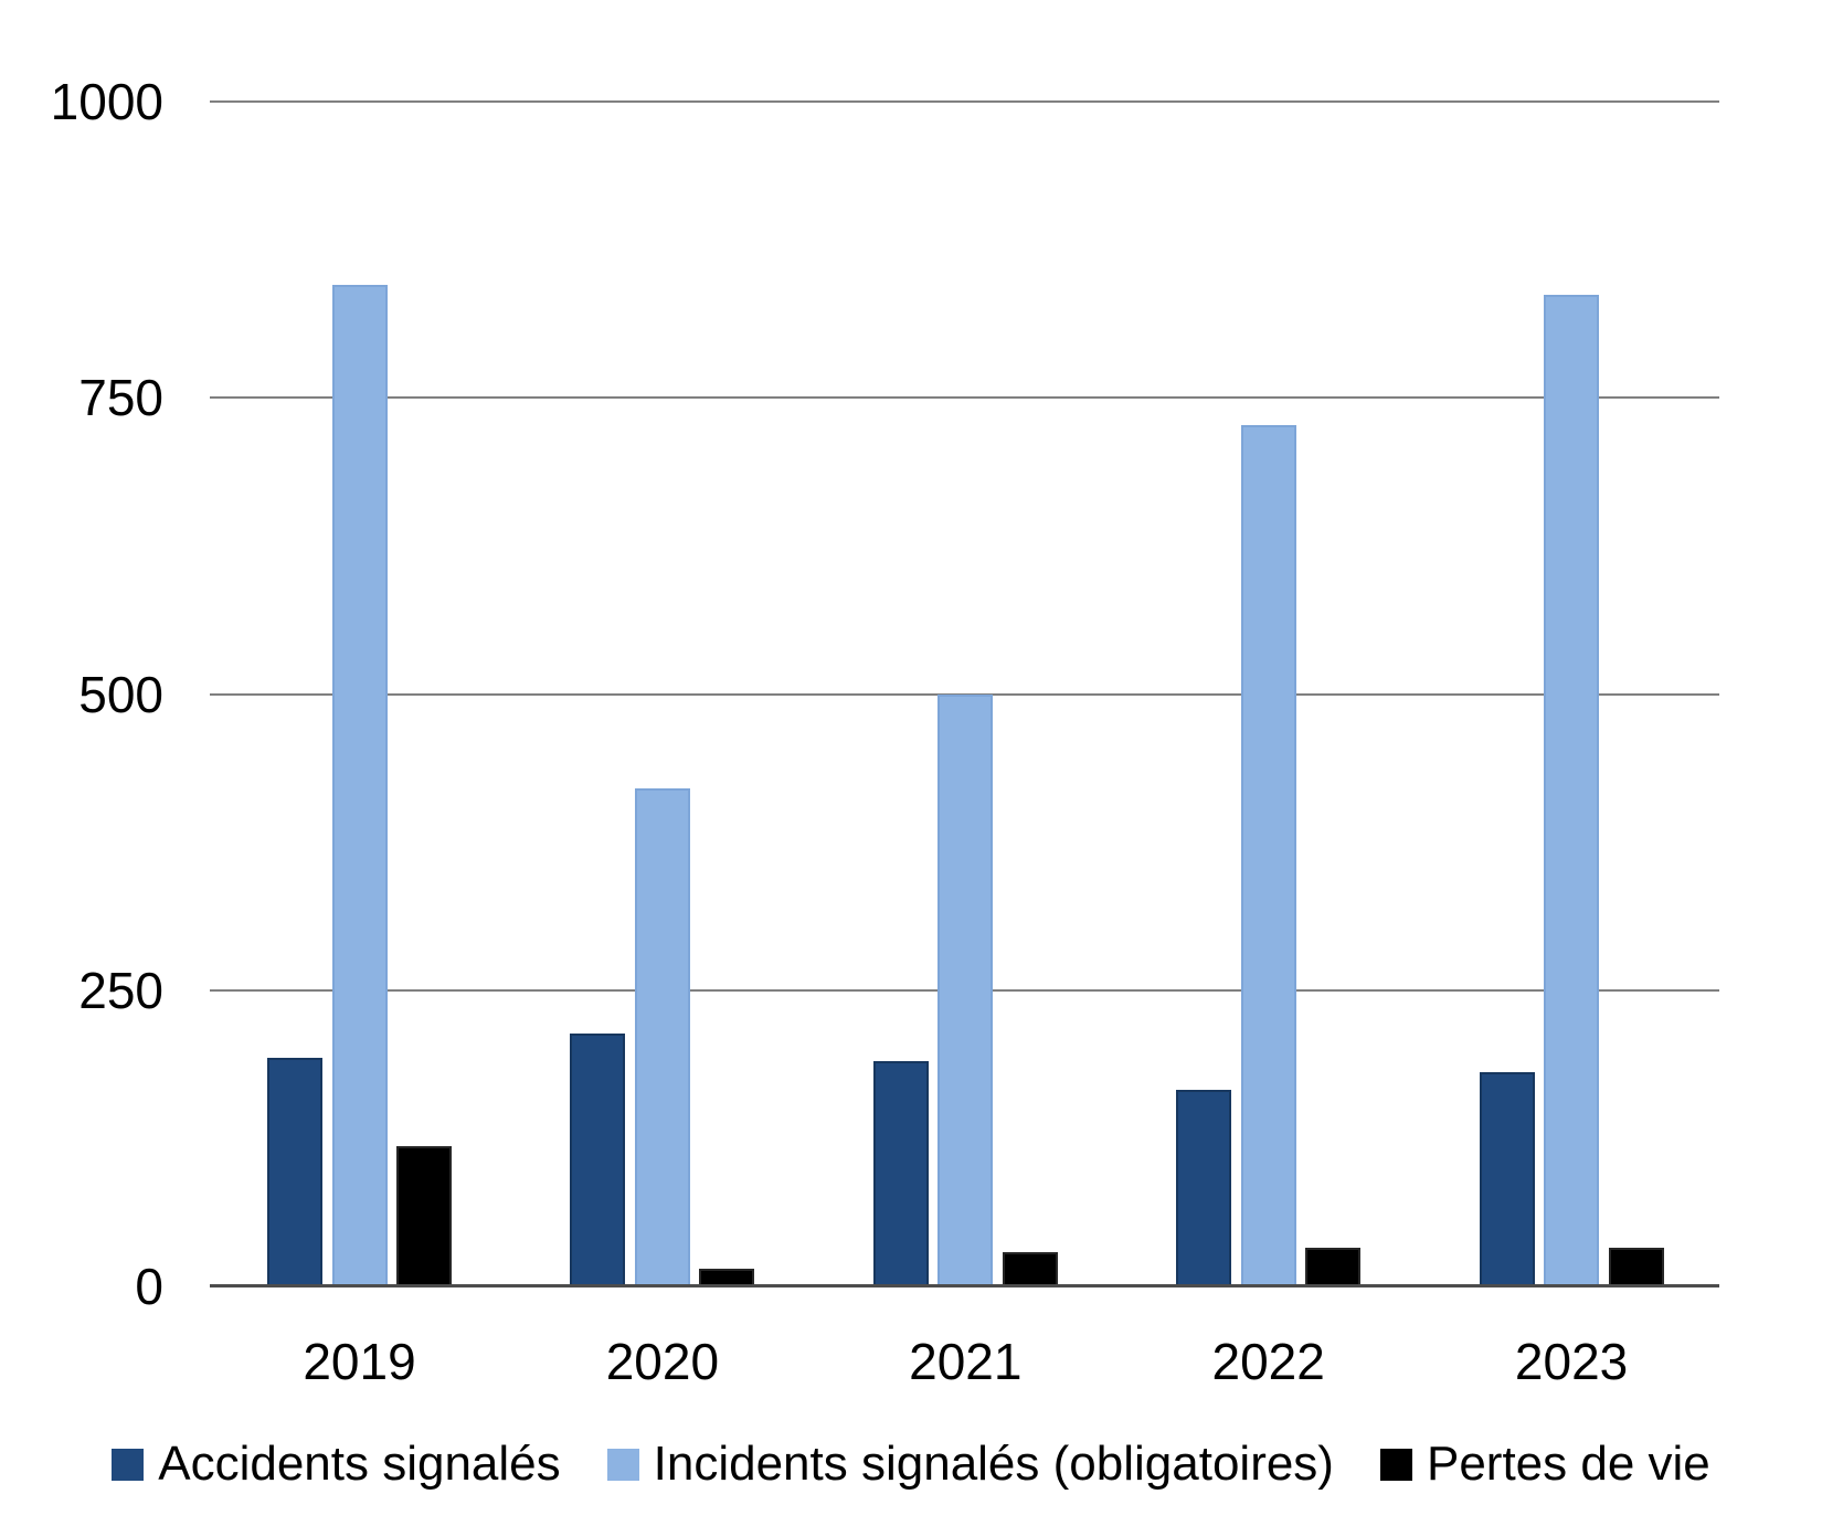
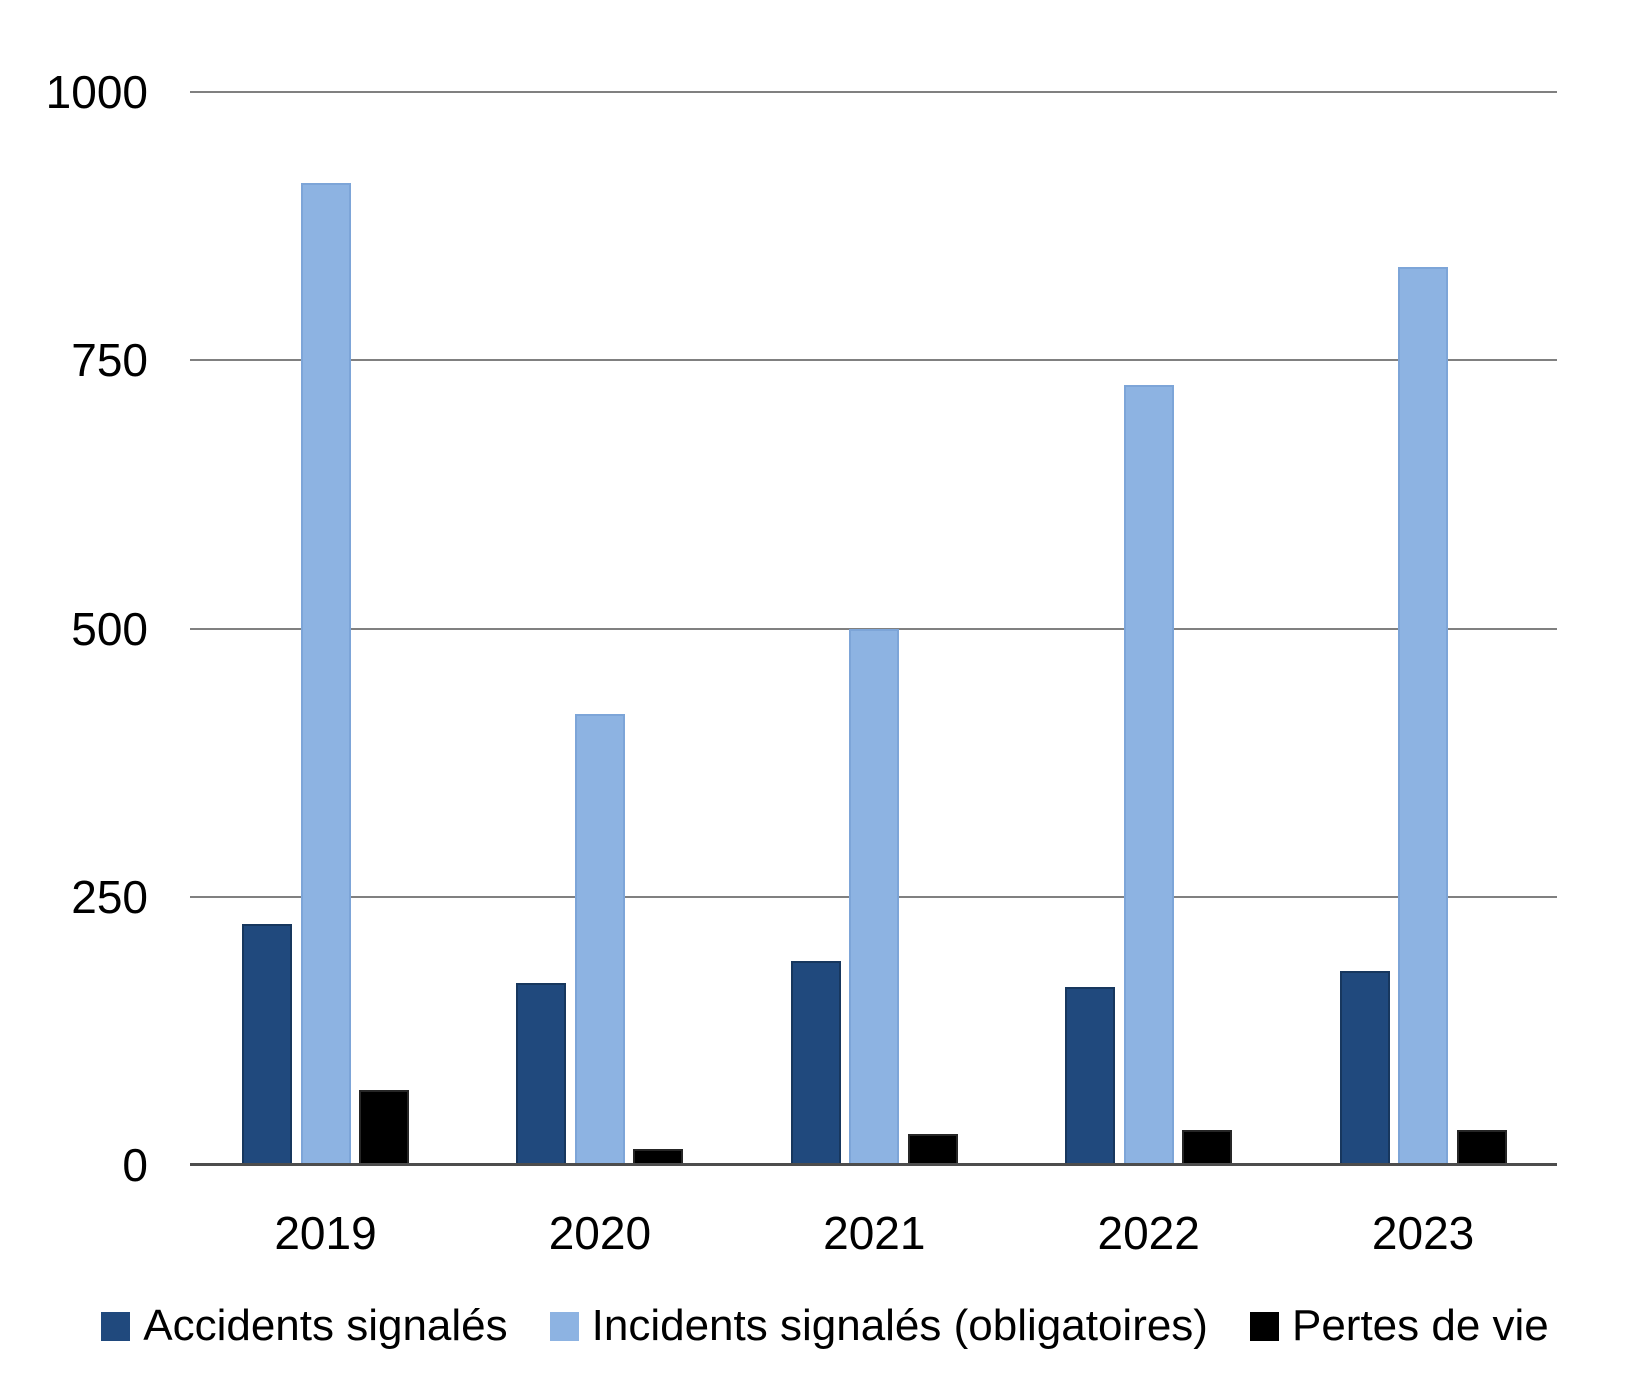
Accidents signalés/2019: 193 -> 225
Incidents signalés (obligatoires)/2019: 845 -> 915
Pertes de vie/2019: 118 -> 70
Accidents signalés/2020: 213 -> 170
